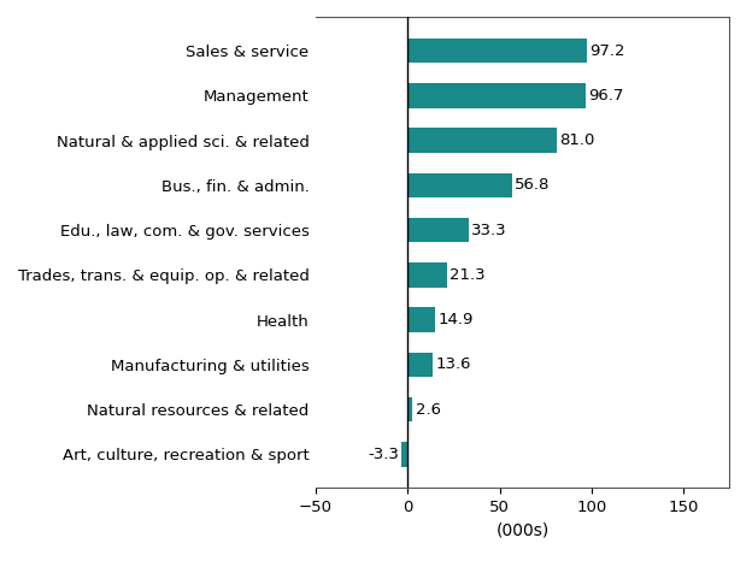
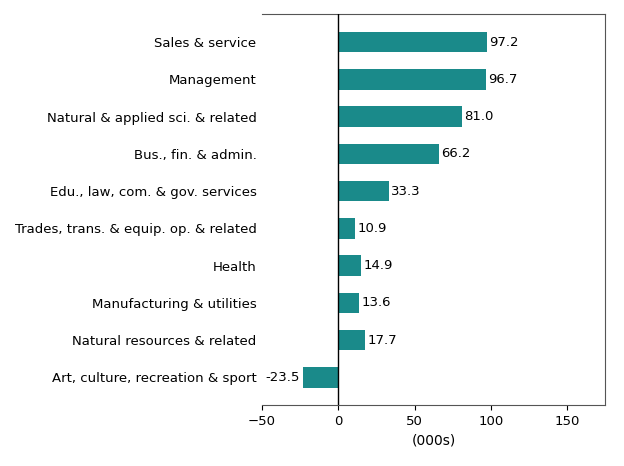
Bus., fin. & admin.: 56.8 -> 66.2
Trades, trans. & equip. op. & related: 21.3 -> 10.9
Natural resources & related: 2.6 -> 17.7
Art, culture, recreation & sport: -3.3 -> -23.5
